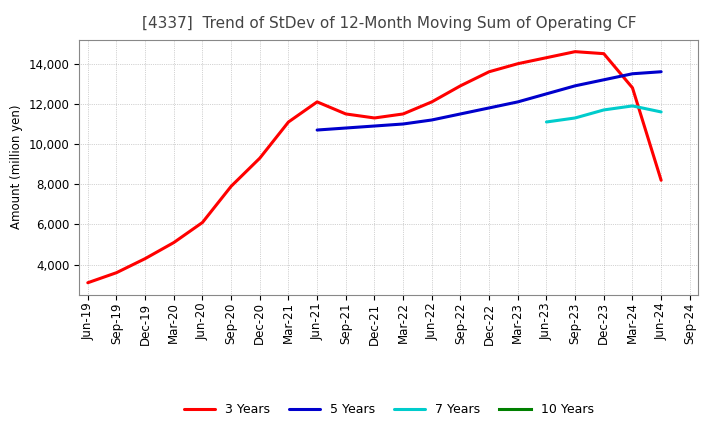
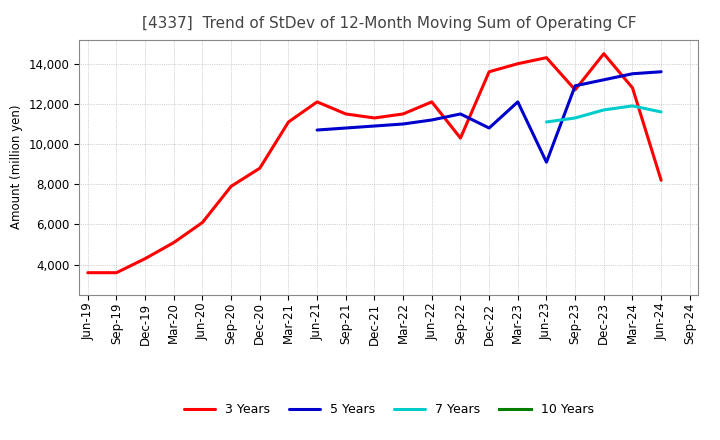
3 Years/Jun-19: 3,100 -> 3,600
3 Years/Dec-20: 9,300 -> 8,800
3 Years/Sep-22: 12,900 -> 10,300
5 Years/Dec-22: 11,800 -> 10,800
5 Years/Jun-23: 12,500 -> 9,100
3 Years/Sep-23: 14,600 -> 12,700
